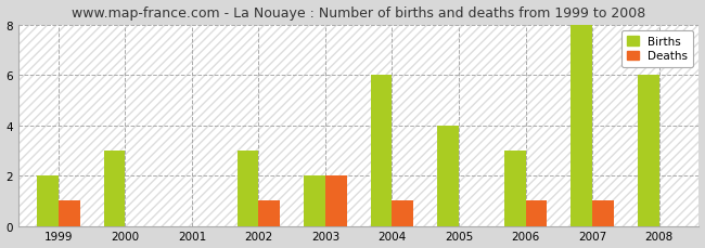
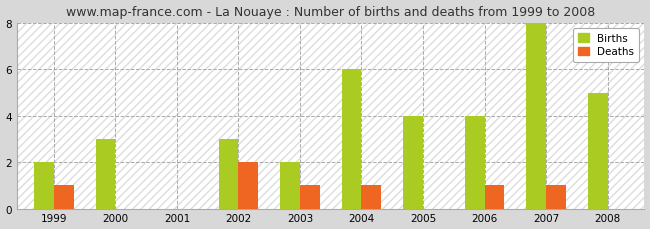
Deaths/2002: 1 -> 2
Deaths/2003: 2 -> 1
Births/2006: 3 -> 4
Births/2008: 6 -> 5
